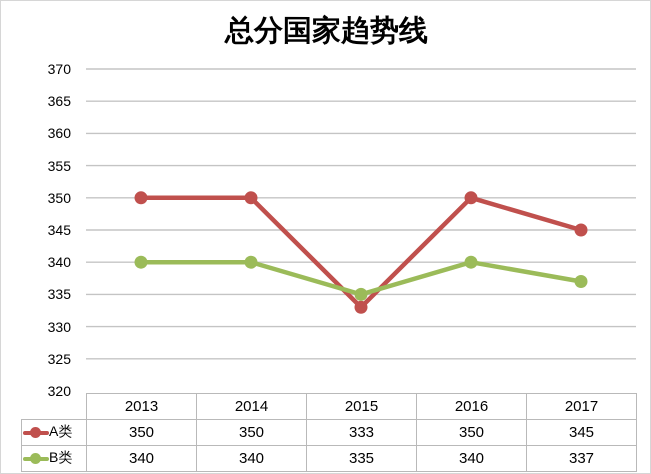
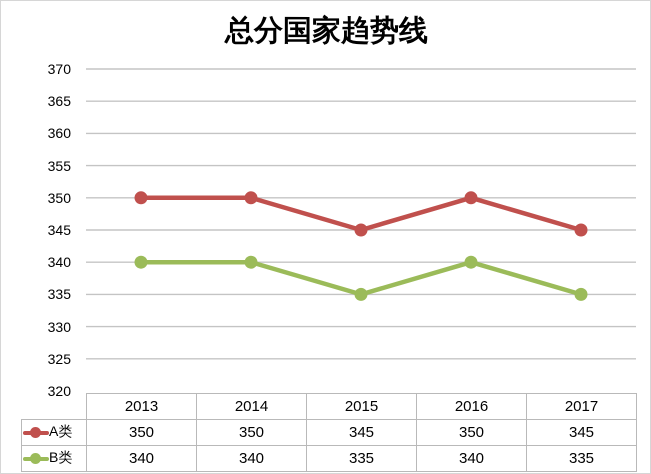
A类/2015: 333 -> 345
B类/2017: 337 -> 335
